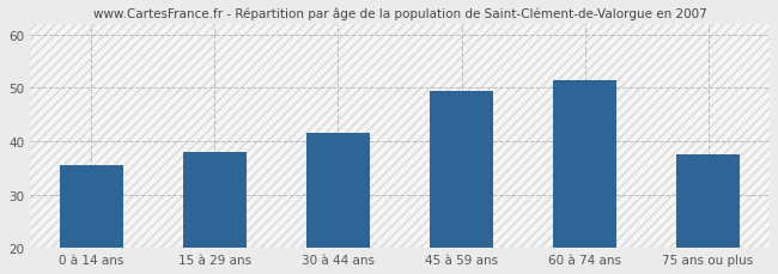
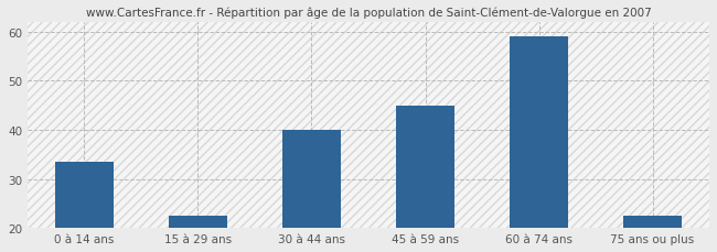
0 à 14 ans: 35.5 -> 33.5
15 à 29 ans: 38.0 -> 22.5
30 à 44 ans: 41.5 -> 40.0
45 à 59 ans: 49.5 -> 45.0
60 à 74 ans: 51.5 -> 59.0
75 ans ou plus: 37.5 -> 22.5
